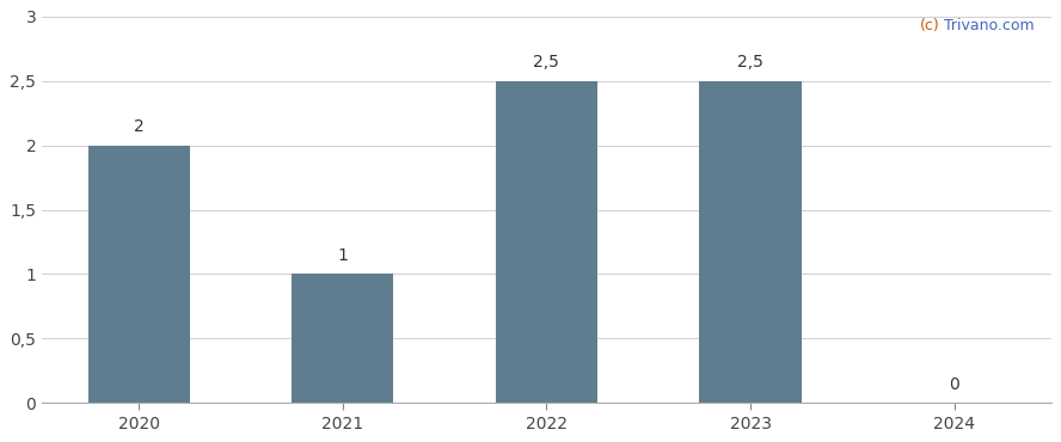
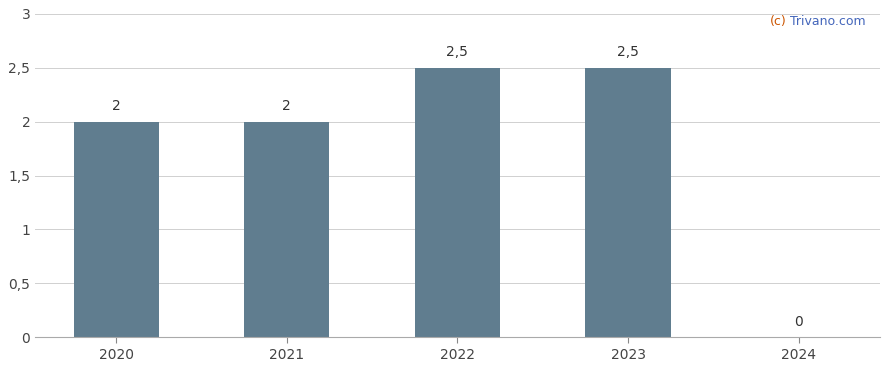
2021: 1 -> 2
